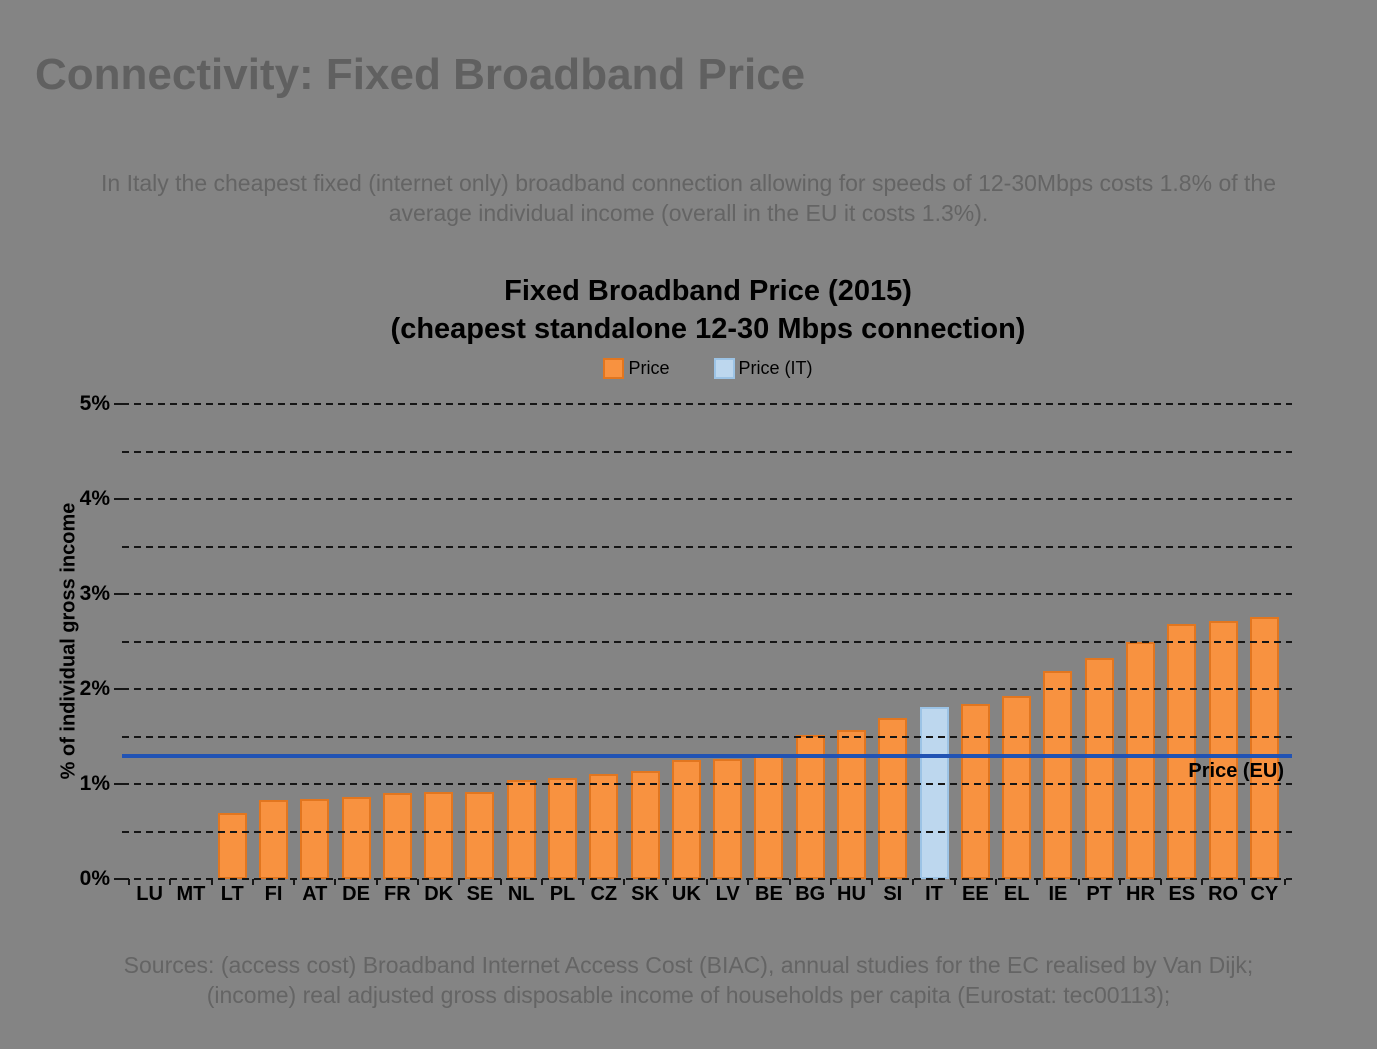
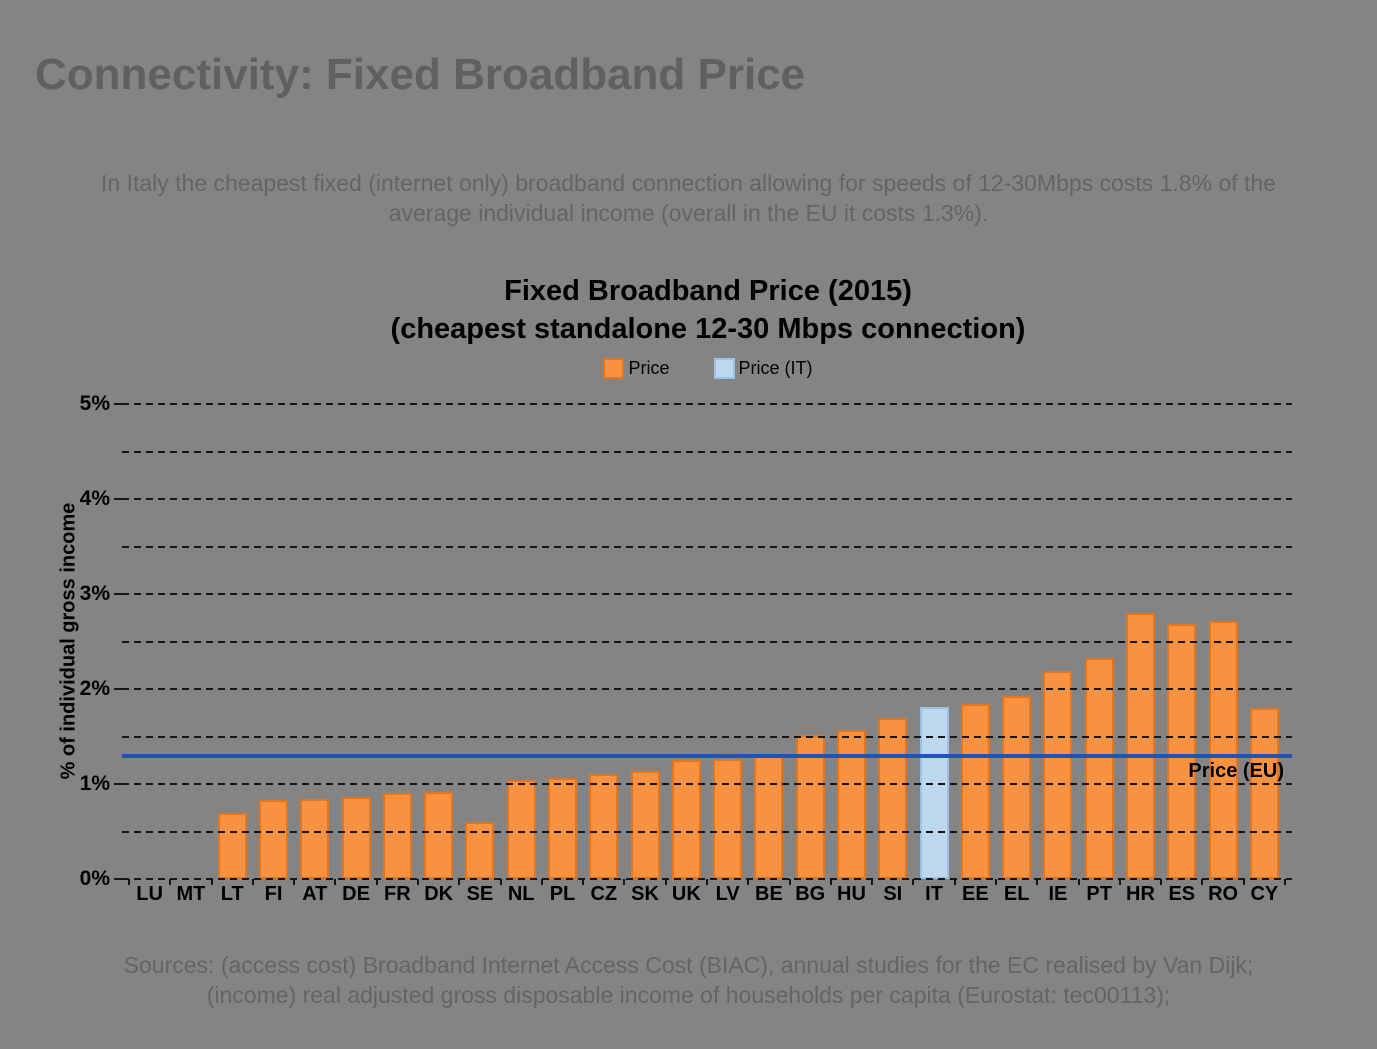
SE: 0.9% -> 0.6%
HR: 2.5% -> 2.8%
CY: 2.8% -> 1.8%
